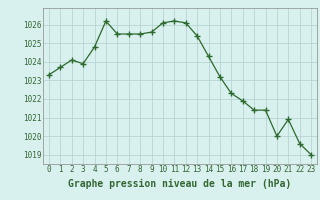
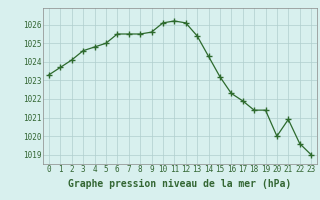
3: 1023.9 -> 1024.6
5: 1026.2 -> 1025.0
